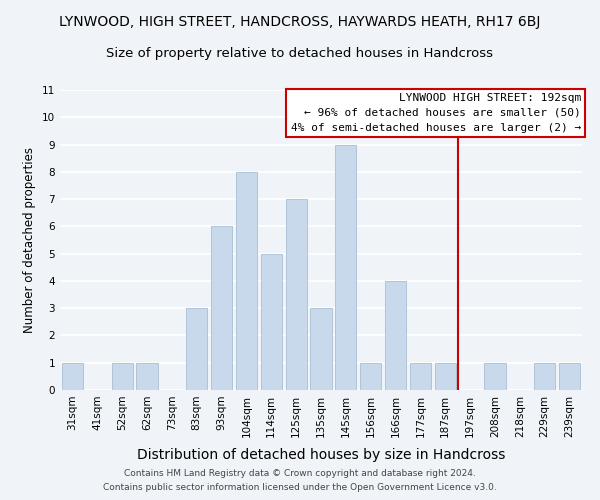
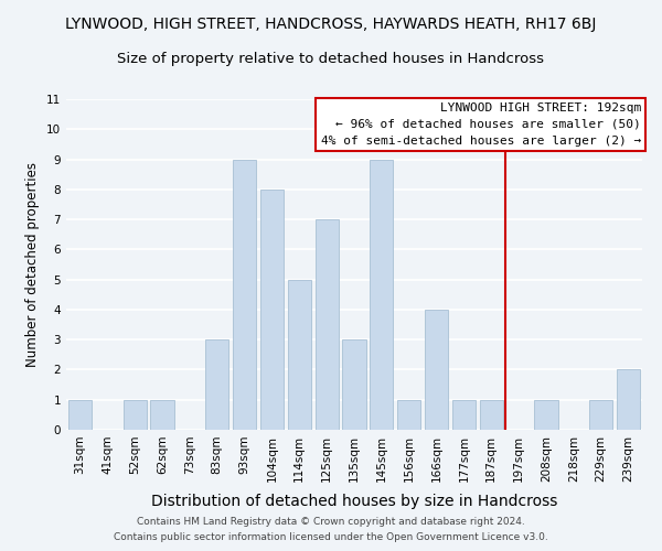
93sqm: 6 -> 9
239sqm: 1 -> 2
